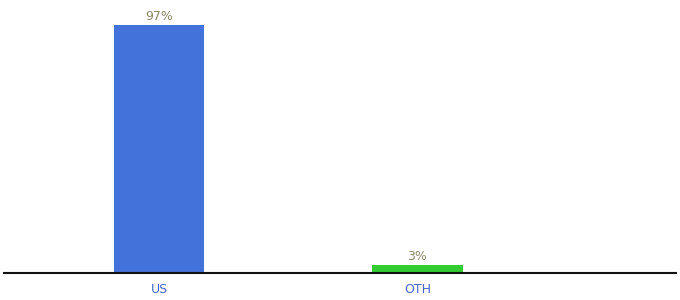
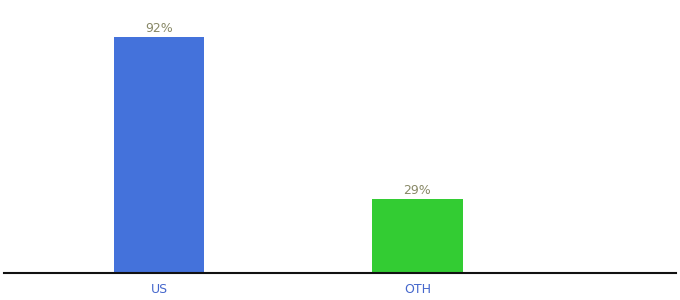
US: 97% -> 92%
OTH: 3% -> 29%
